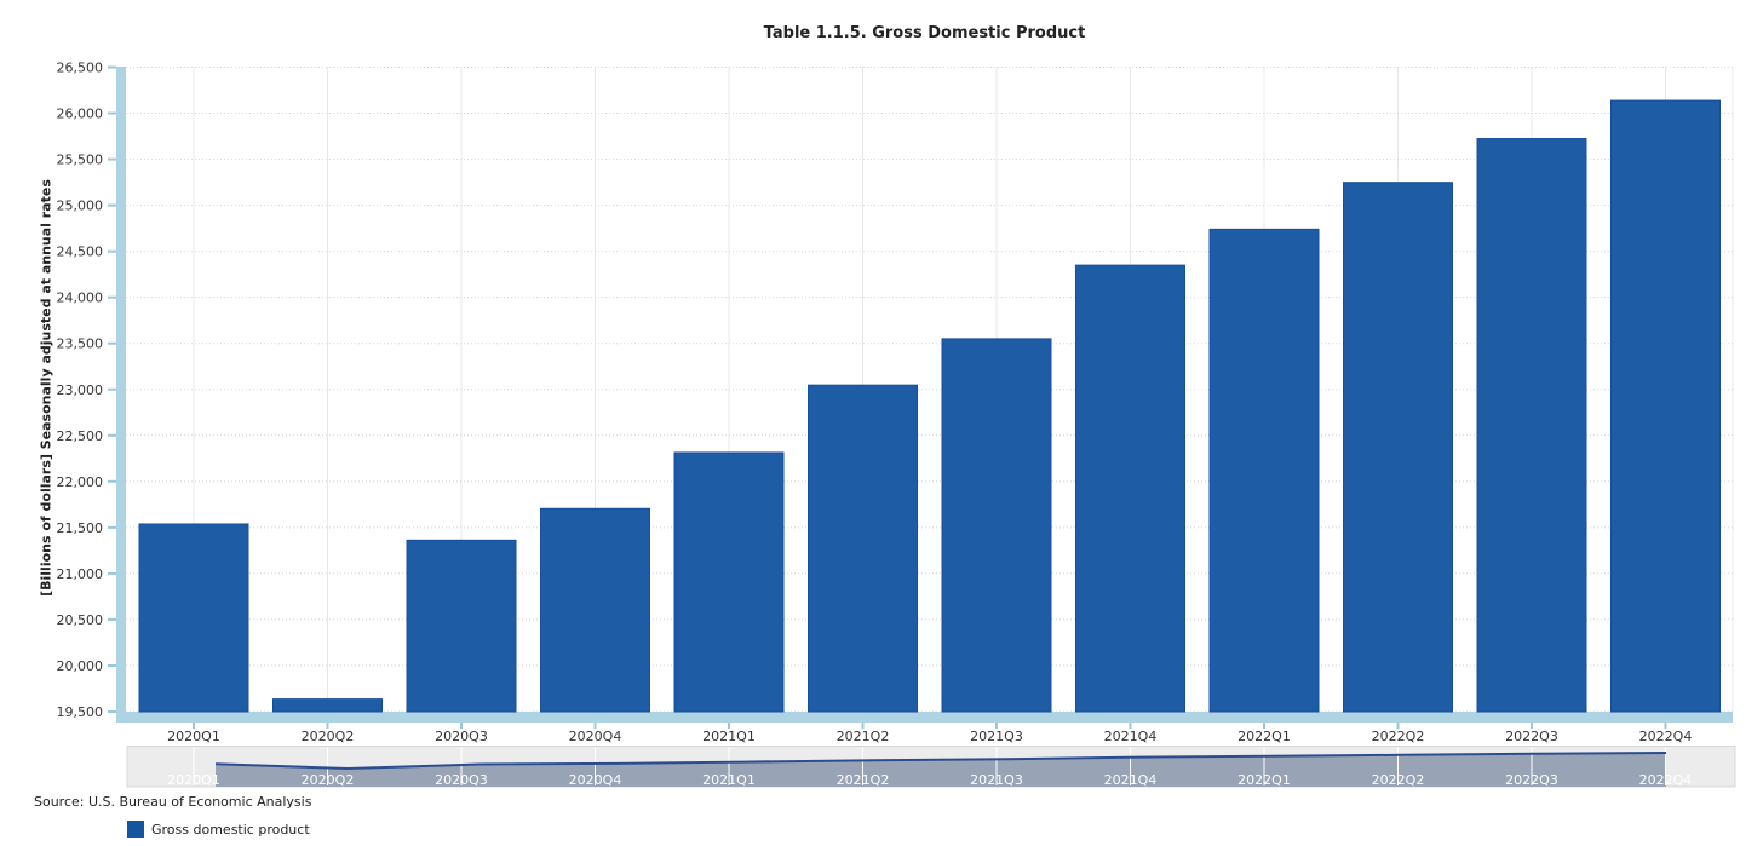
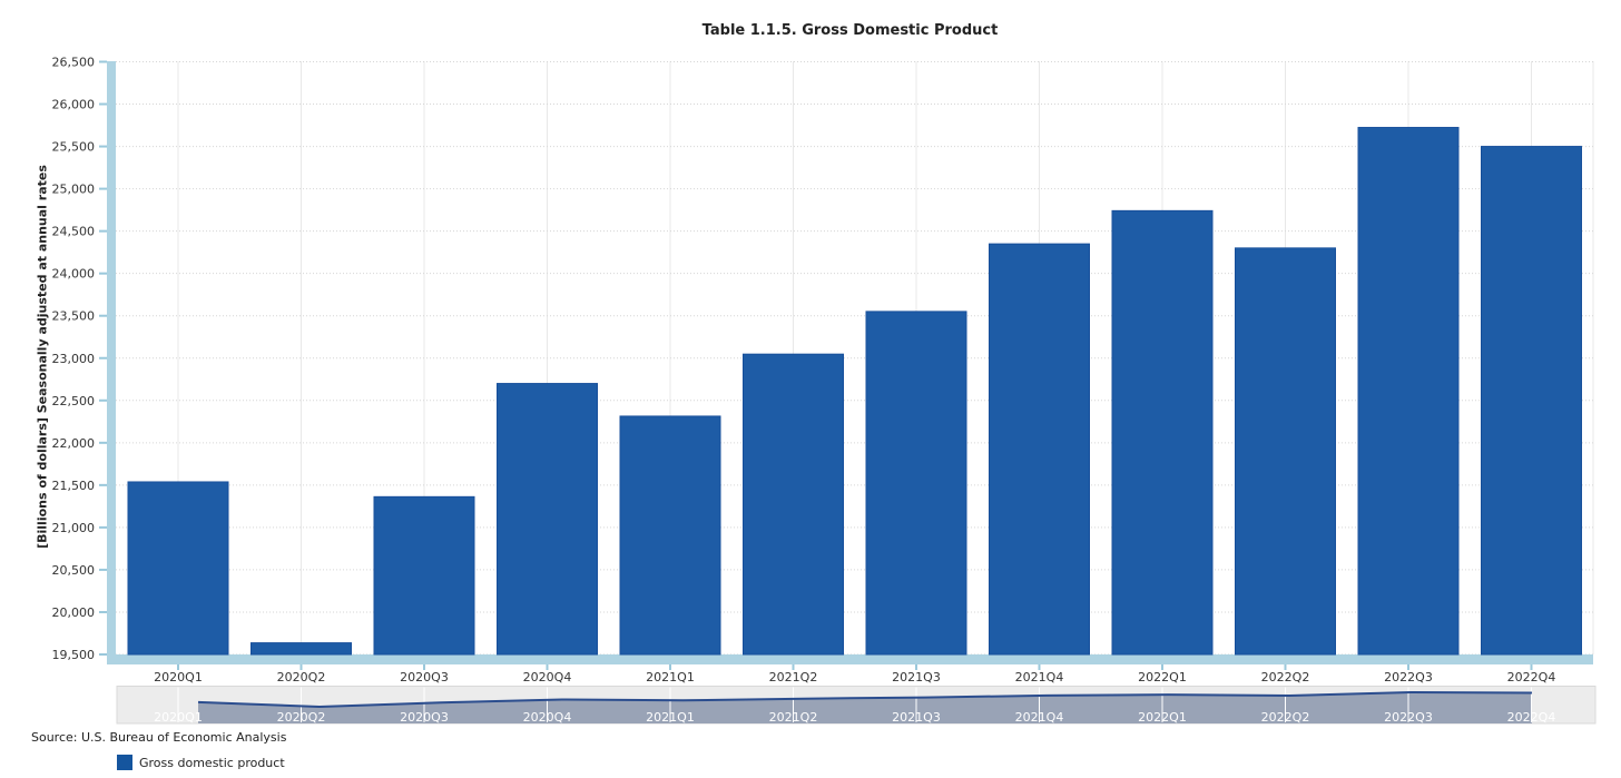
2020Q4: 21700 -> 22700
2022Q2: 25200 -> 24300
2022Q4: 26100 -> 25500
